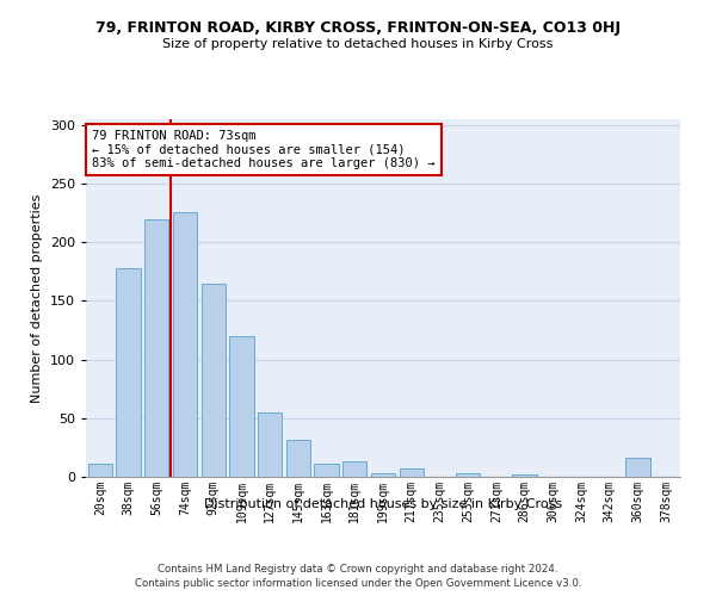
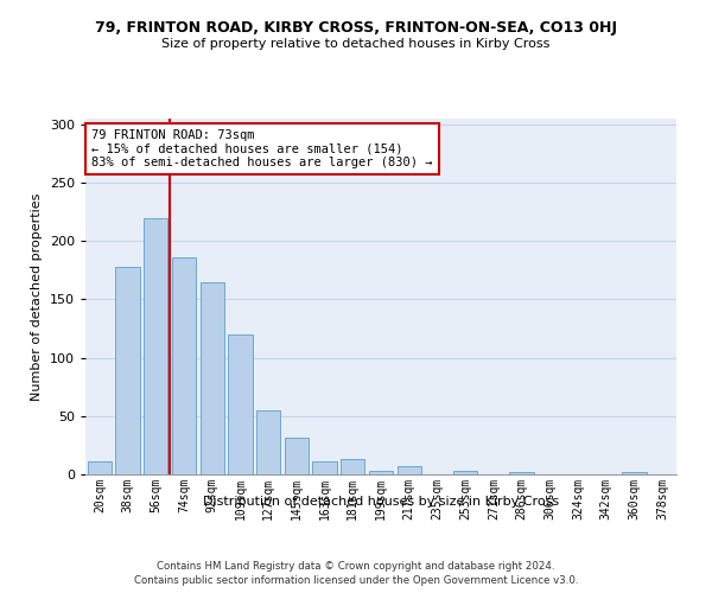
74sqm: 226 -> 186
360sqm: 16 -> 2
